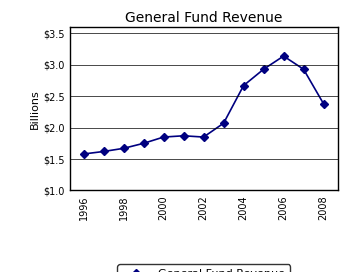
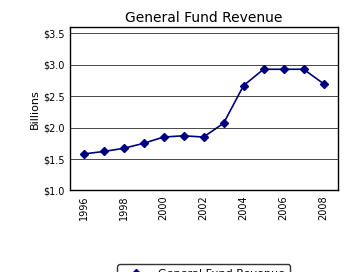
2006: $3.14 -> $2.93
2008: $2.38 -> $2.70
